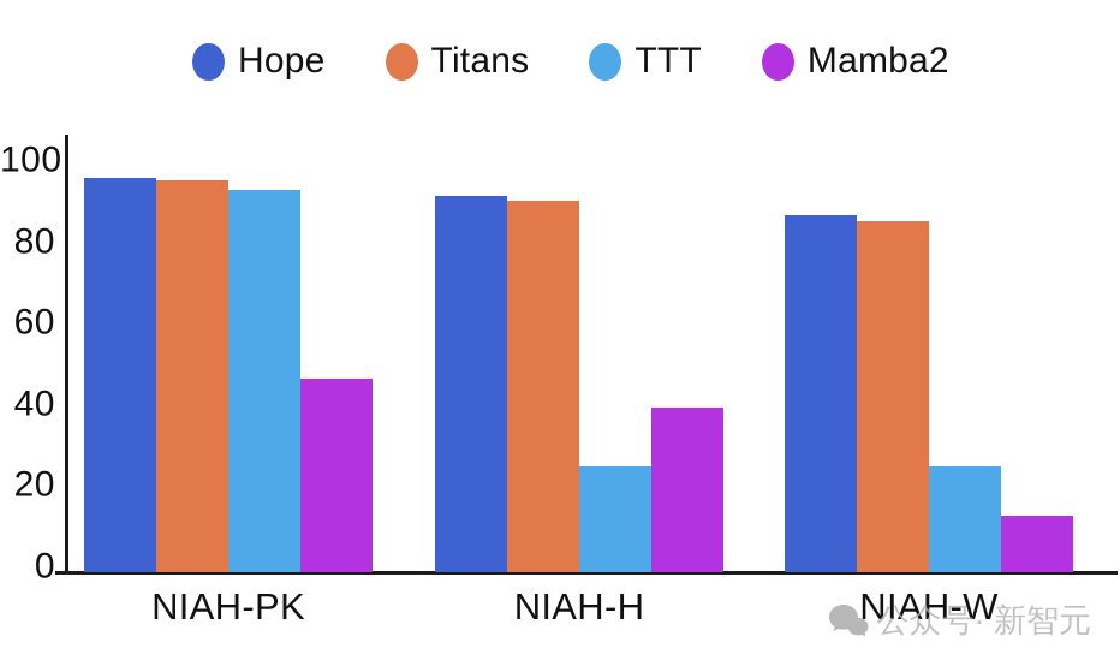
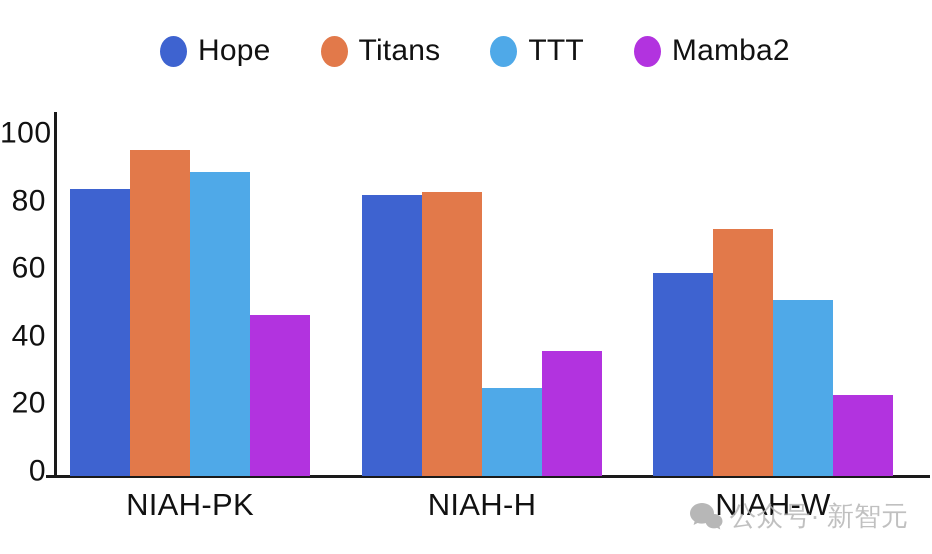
Hope/NIAH-PK: 97 -> 85
TTT/NIAH-PK: 94 -> 90
Hope/NIAH-H: 92 -> 83
Titans/NIAH-H: 92 -> 84
Mamba2/NIAH-H: 40 -> 37
Hope/NIAH-W: 88 -> 60
Titans/NIAH-W: 86 -> 73
TTT/NIAH-W: 26 -> 52
Mamba2/NIAH-W: 14 -> 24
